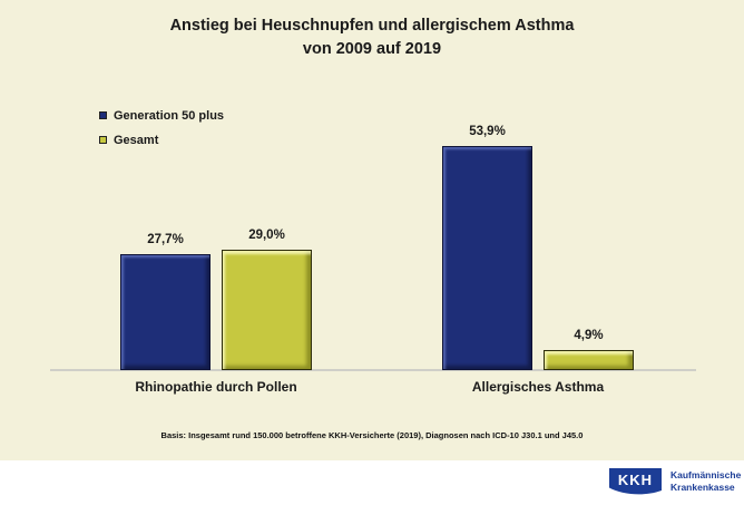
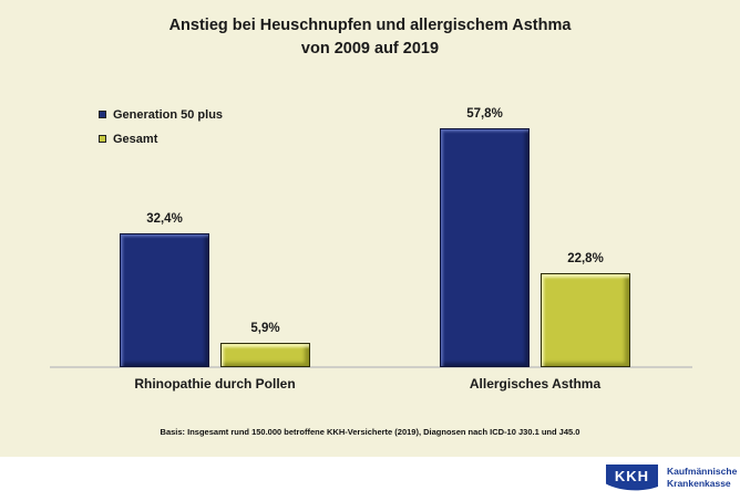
Generation 50 plus/Rhinopathie durch Pollen: 27,7% -> 32,4%
Gesamt/Rhinopathie durch Pollen: 29,0% -> 5,9%
Generation 50 plus/Allergisches Asthma: 53,9% -> 57,8%
Gesamt/Allergisches Asthma: 4,9% -> 22,8%
